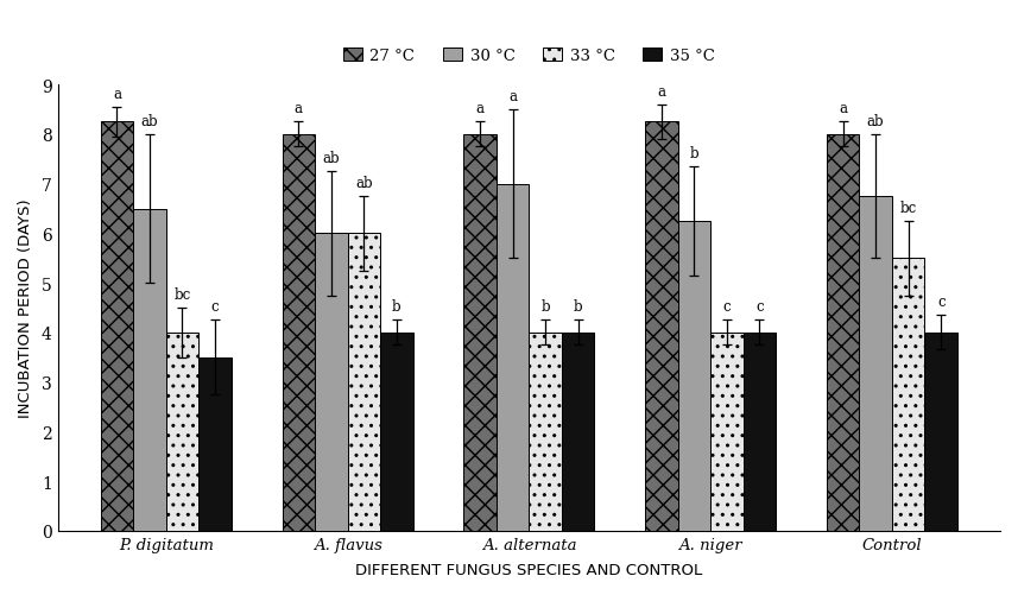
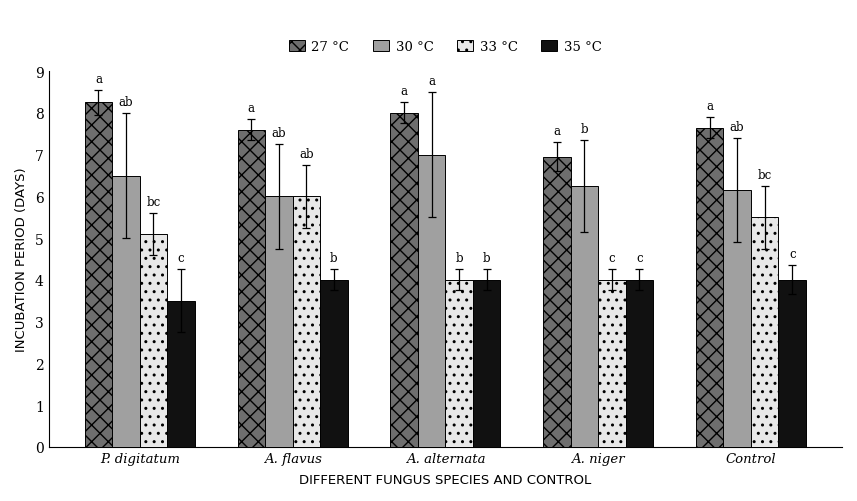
33 °C/P. digitatum: 4.0 -> 5.1
27 °C/A. flavus: 8.00 -> 7.60
27 °C/A. niger: 8.25 -> 6.95
27 °C/Control: 8.00 -> 7.65
30 °C/Control: 6.75 -> 6.15
